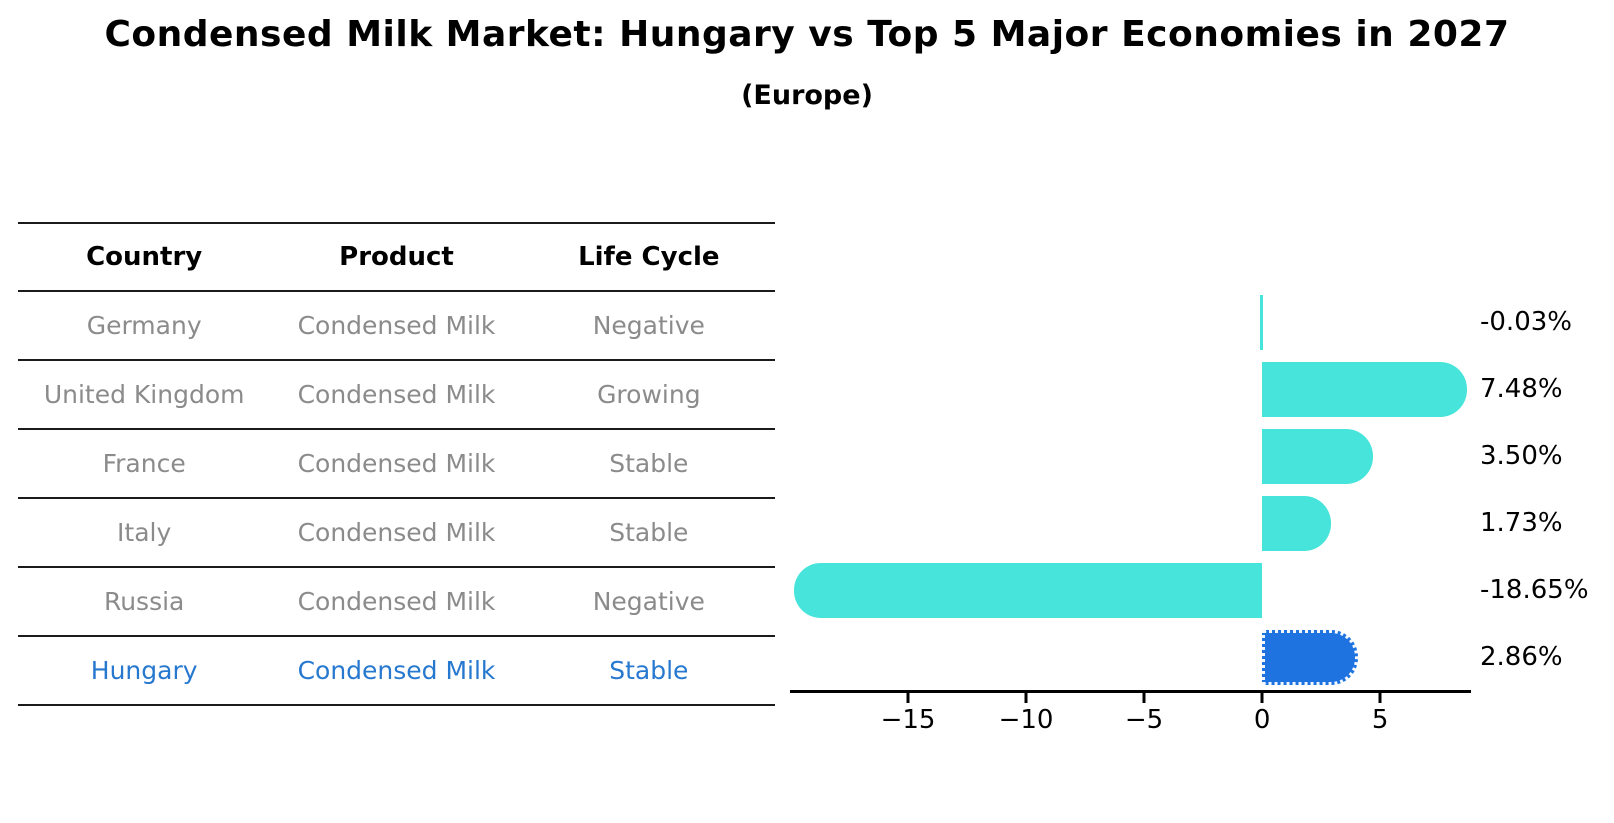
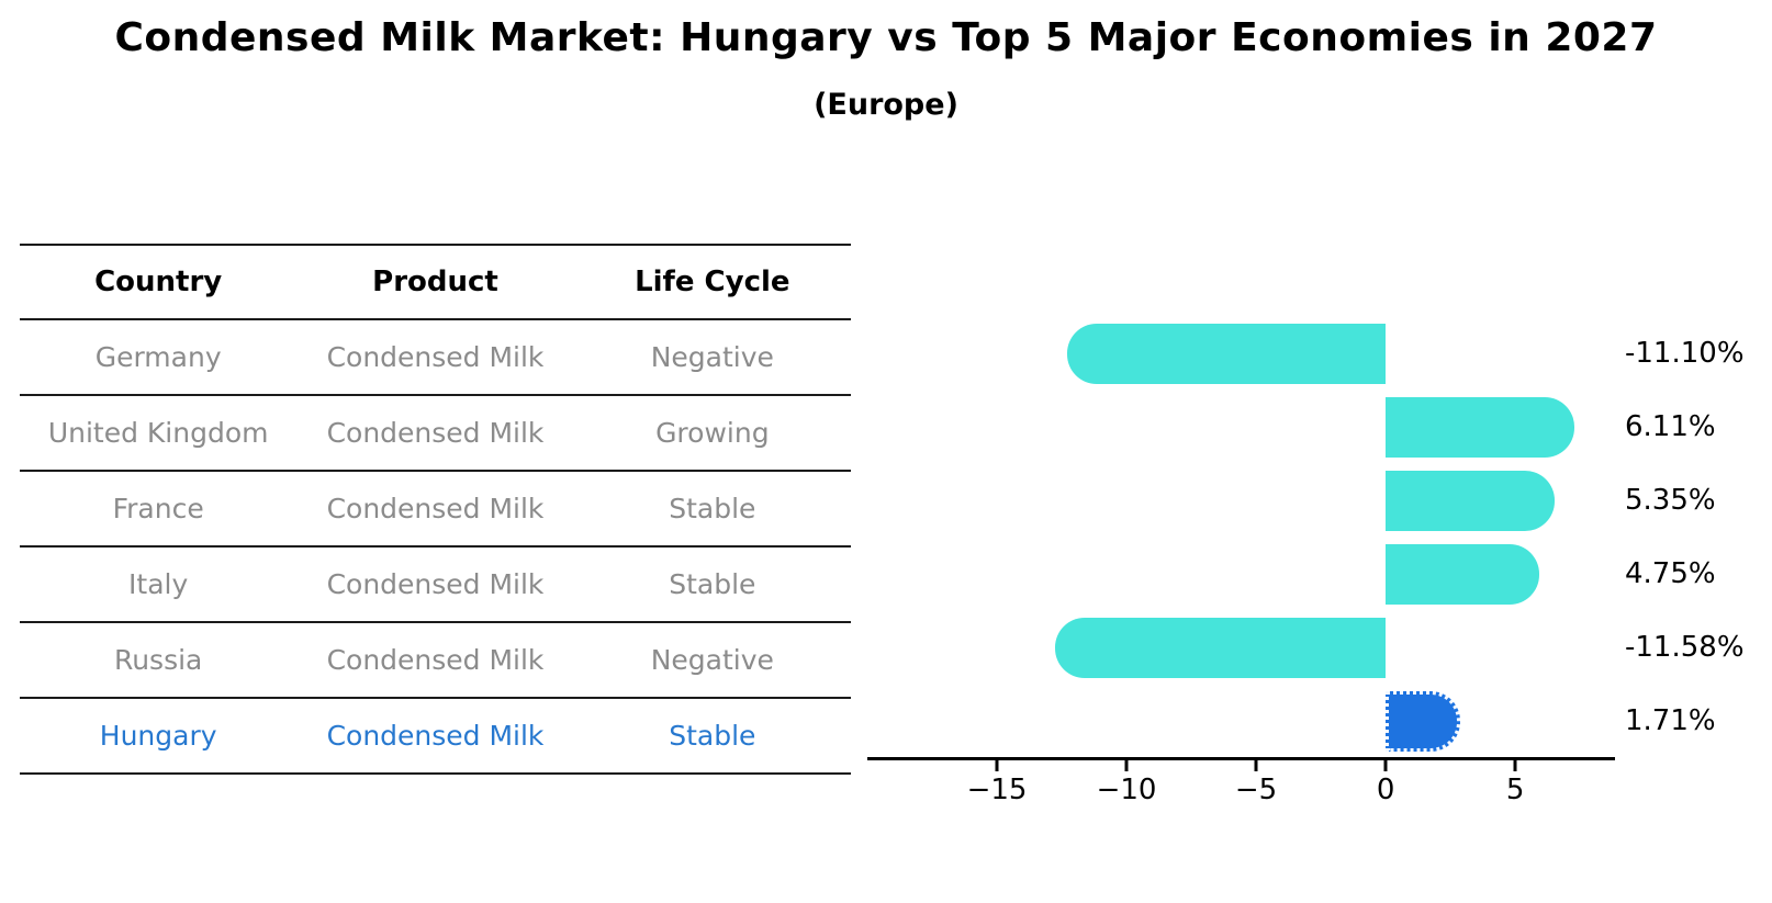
Germany: -0.03% -> -11.10%
United Kingdom: 7.48% -> 6.11%
France: 3.50% -> 5.35%
Italy: 1.73% -> 4.75%
Russia: -18.65% -> -11.58%
Hungary: 2.86% -> 1.71%
